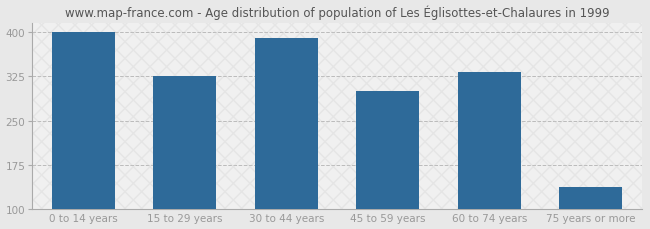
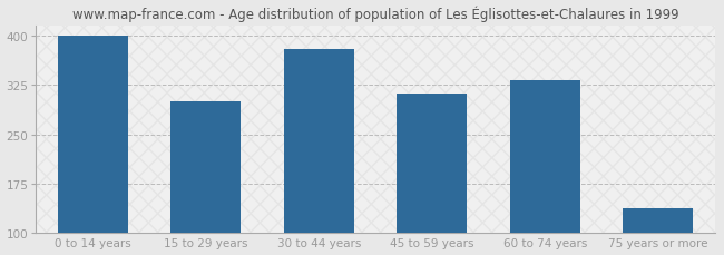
15 to 29 years: 325 -> 300
30 to 44 years: 390 -> 380
45 to 59 years: 300 -> 312
